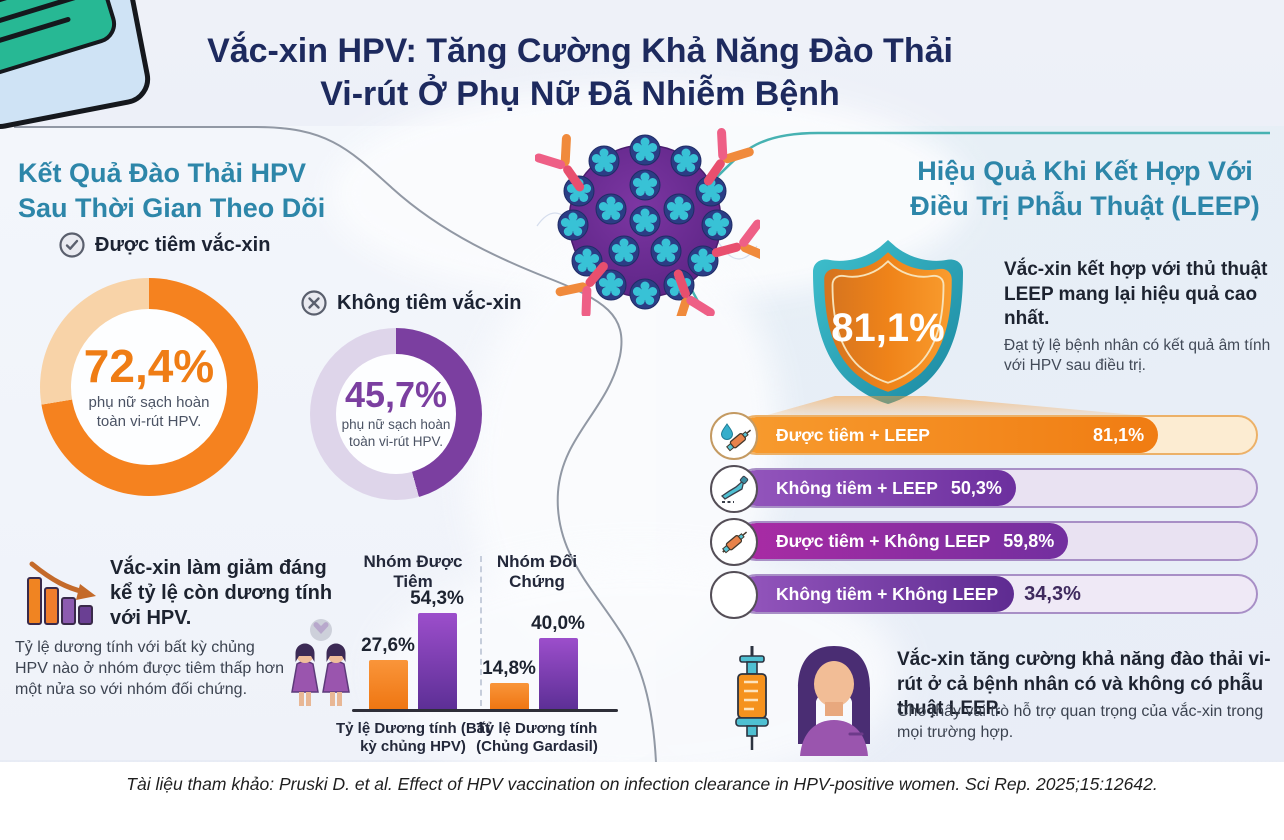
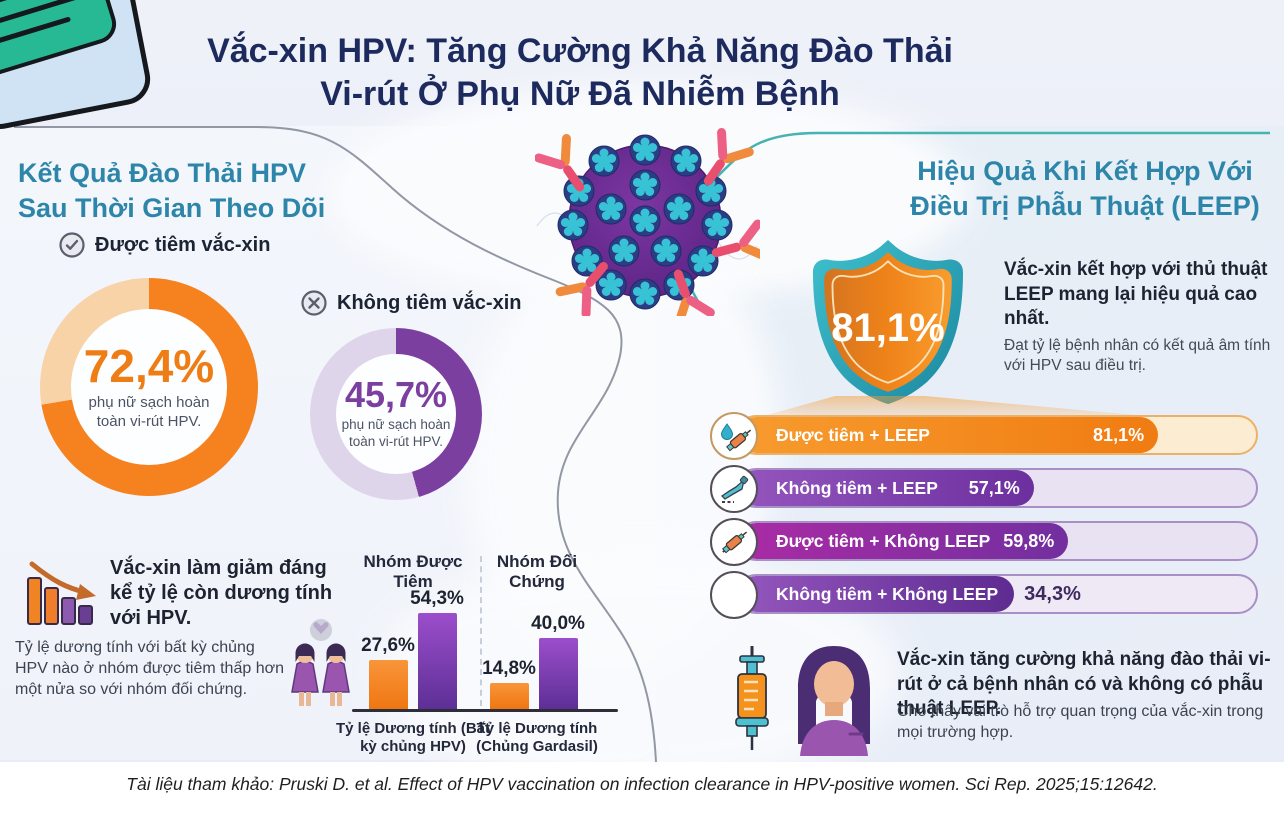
Hiệu Quả Khi Kết Hợp Với Điều Trị Phẫu Thuật (LEEP)/Không tiêm + LEEP: 50,3% -> 57,1%
